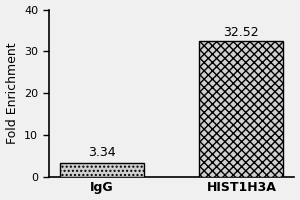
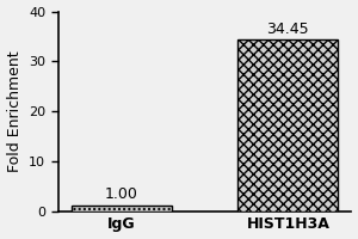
IgG: 3.34 -> 1.00
HIST1H3A: 32.52 -> 34.45
